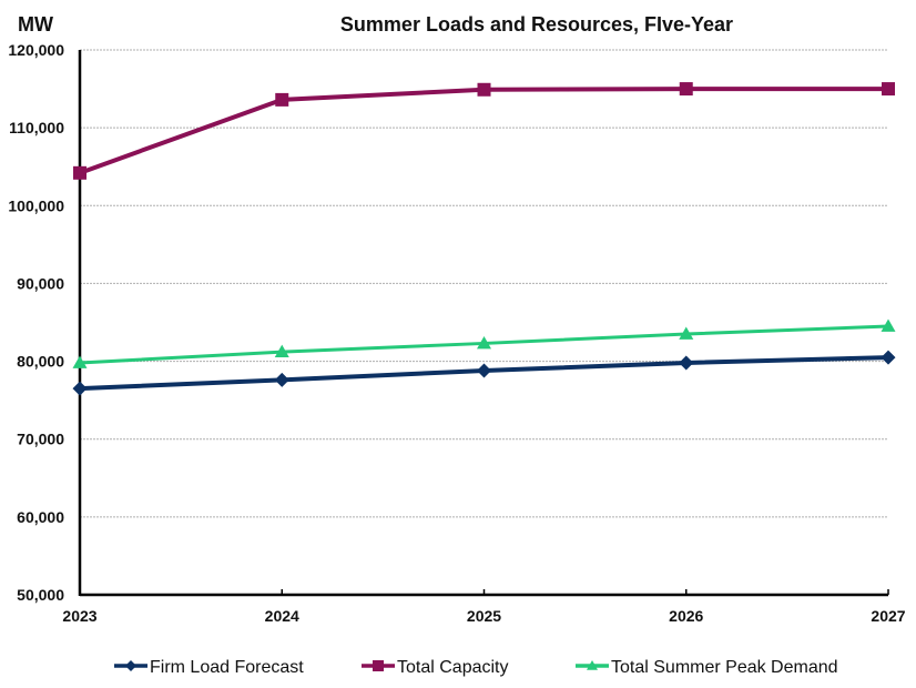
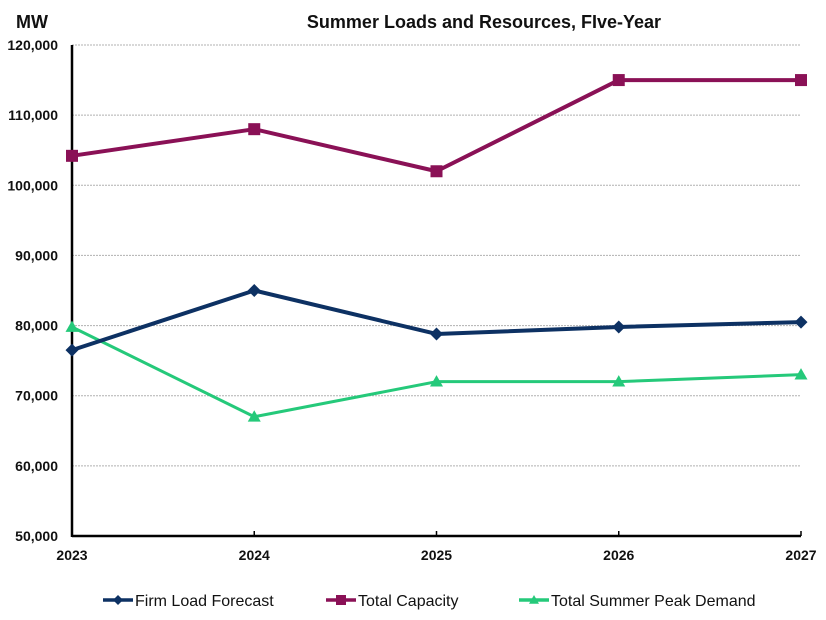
Firm Load Forecast/2024: 78000 -> 85000
Total Capacity/2024: 114000 -> 108000
Total Summer Peak Demand/2024: 81000 -> 67000
Total Capacity/2025: 115000 -> 102000
Total Summer Peak Demand/2025: 82000 -> 72000
Total Summer Peak Demand/2026: 84000 -> 72000
Total Summer Peak Demand/2027: 84000 -> 73000
